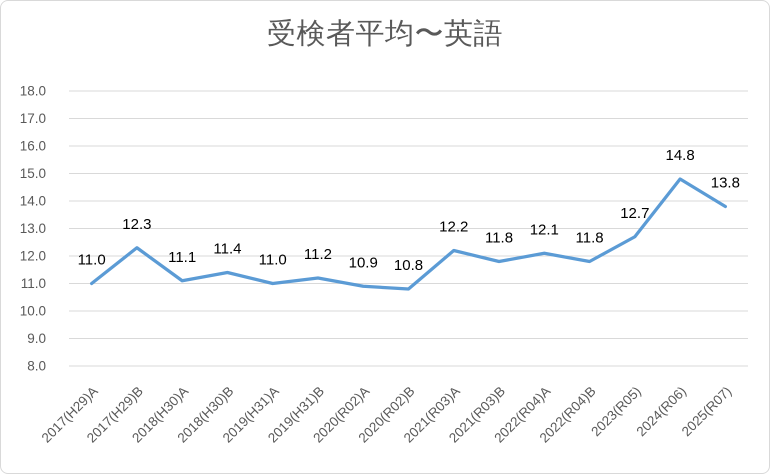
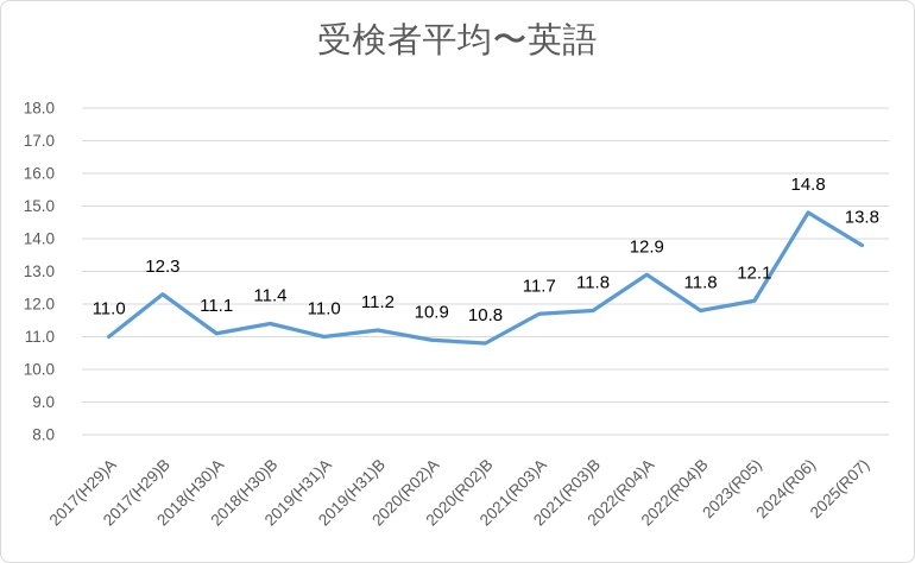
2021(R03)A: 12.2 -> 11.7
2022(R04)A: 12.1 -> 12.9
2023(R05): 12.7 -> 12.1
